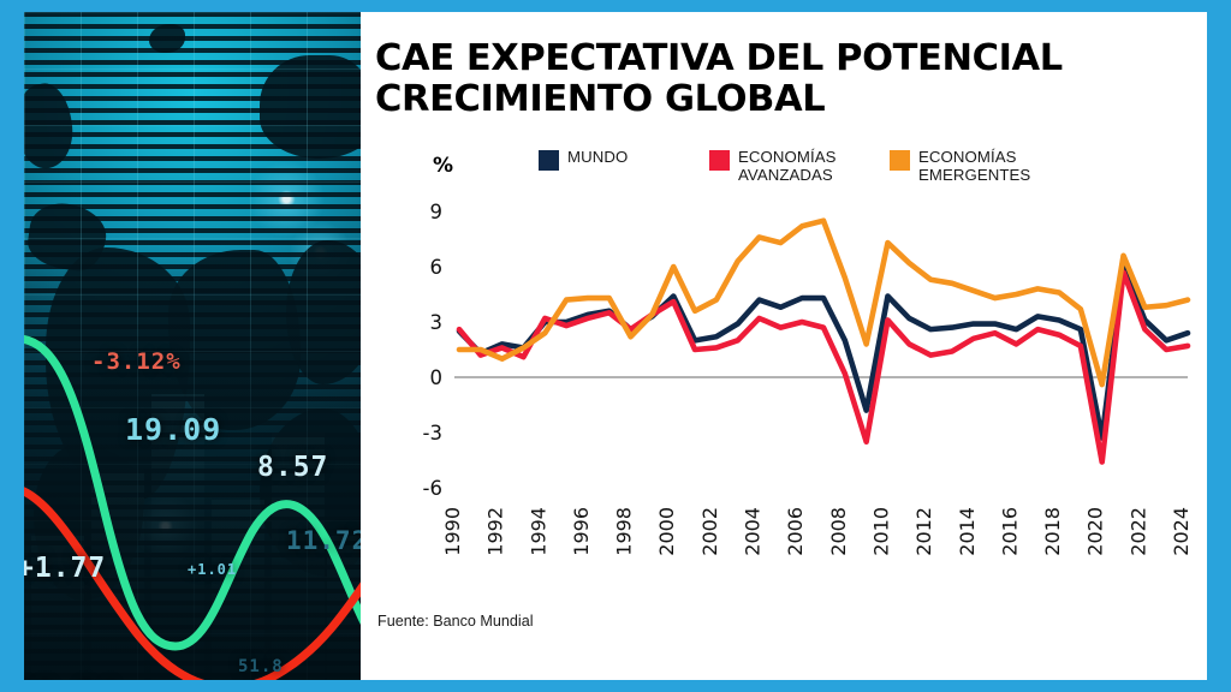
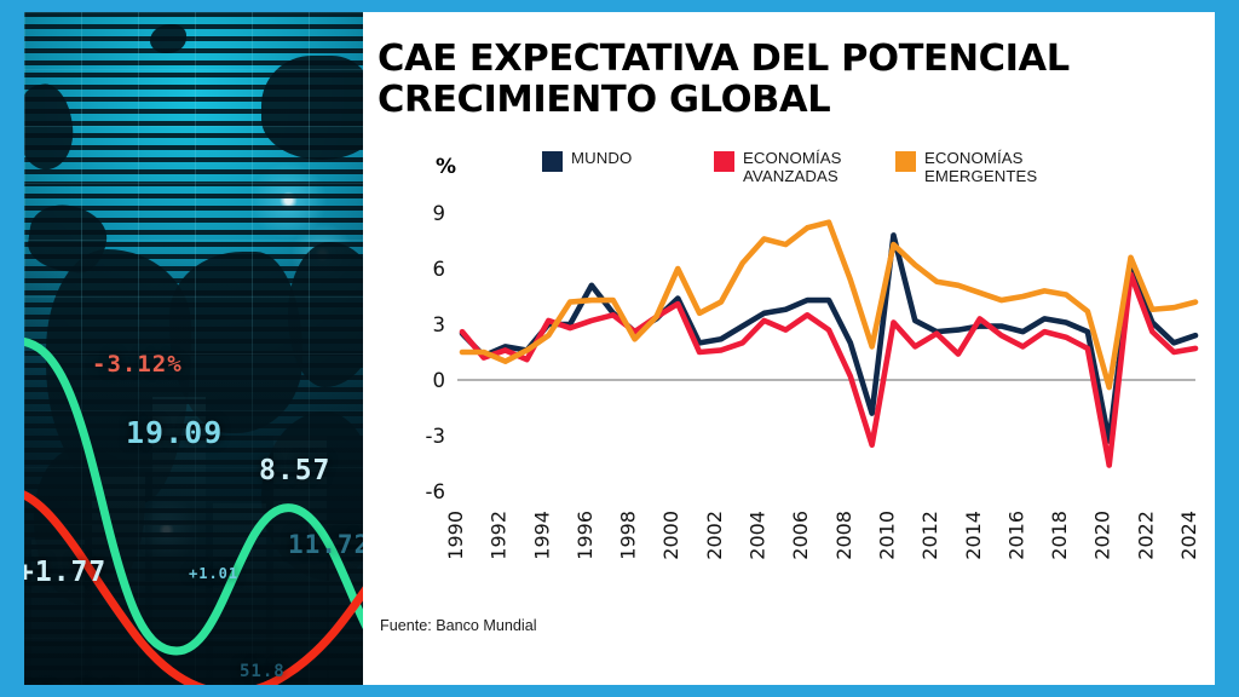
MUNDO/1996: 3.4 -> 5.1
MUNDO/2004: 4.2 -> 3.6
ECONOMÍAS AVANZADAS/2006: 3.0 -> 3.5
MUNDO/2010: 4.4 -> 7.8
ECONOMÍAS AVANZADAS/2012: 1.2 -> 2.5
ECONOMÍAS AVANZADAS/2014: 2.1 -> 3.3
